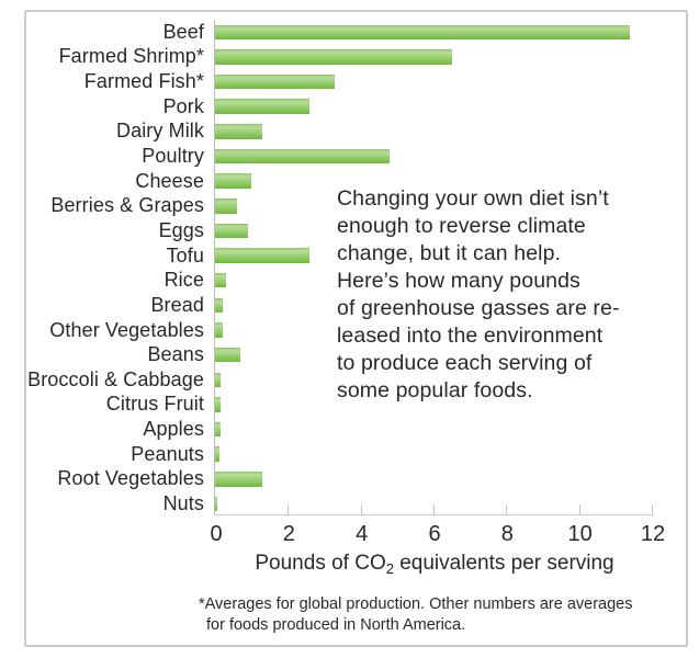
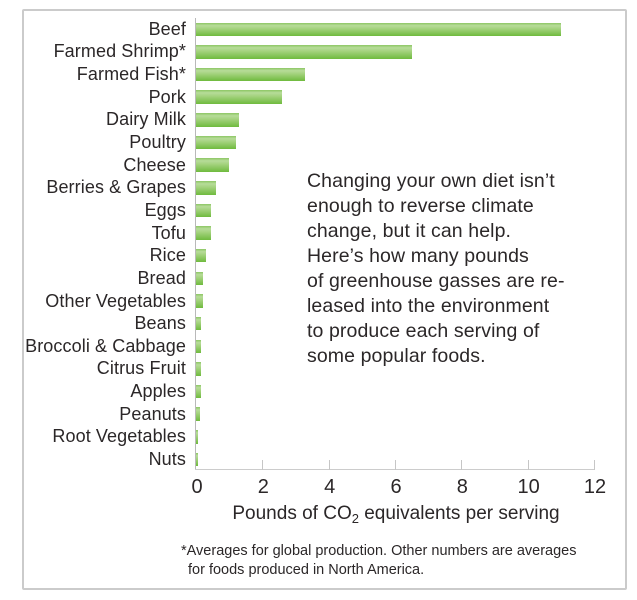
Beef: 11.4 -> 11.0
Poultry: 4.8 -> 1.2
Eggs: 0.9 -> 0.5
Tofu: 2.6 -> 0.5
Beans: 0.7 -> 0.1
Root Vegetables: 1.3 -> 0.1
